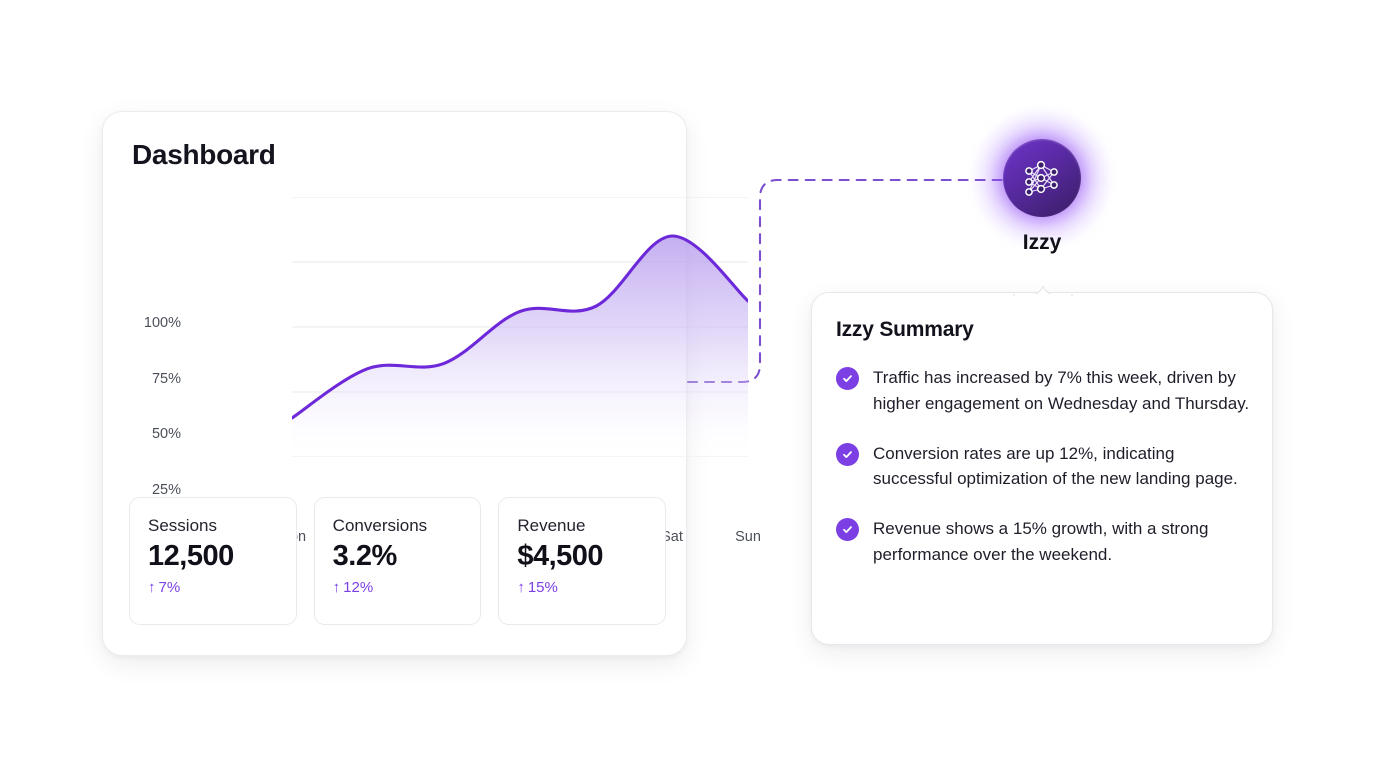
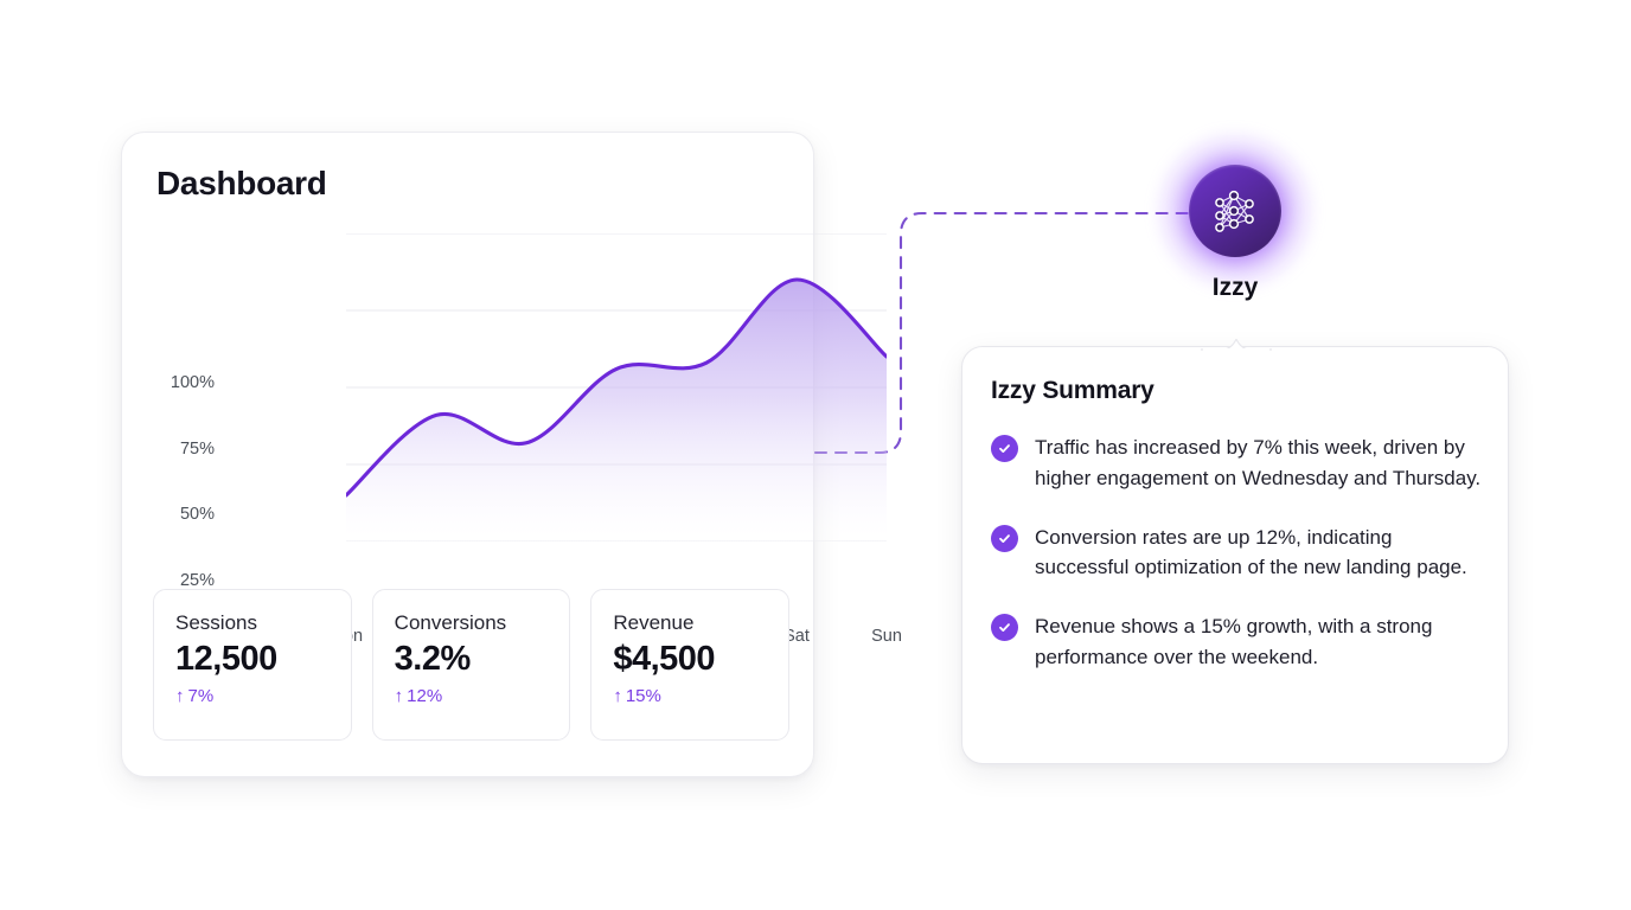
Tue: 34% -> 41%
Wed: 36% -> 32%
